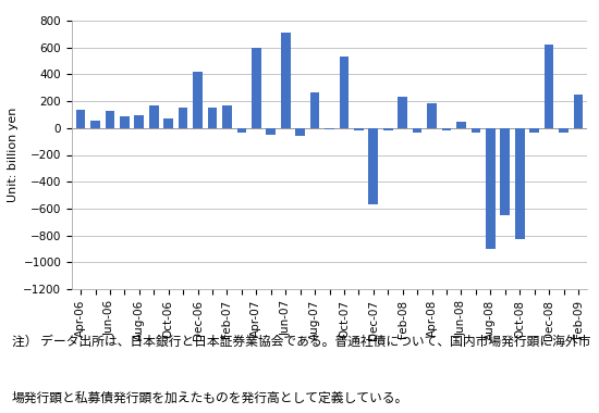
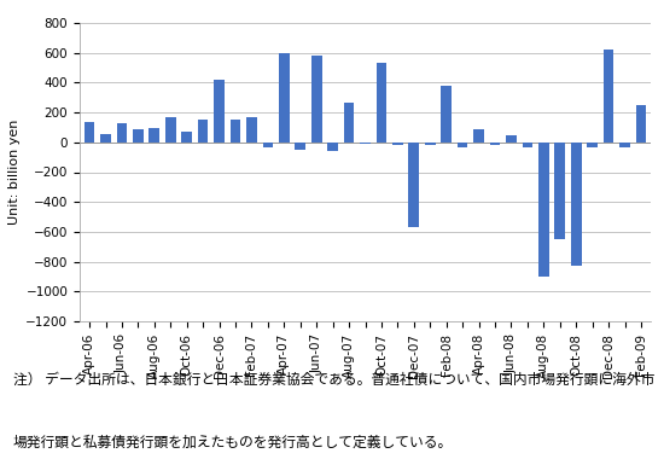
Jun-07: 710 -> 580
Feb-08: 240 -> 380
Apr-08: 180 -> 90
